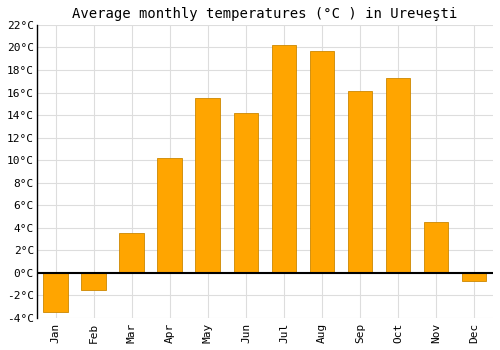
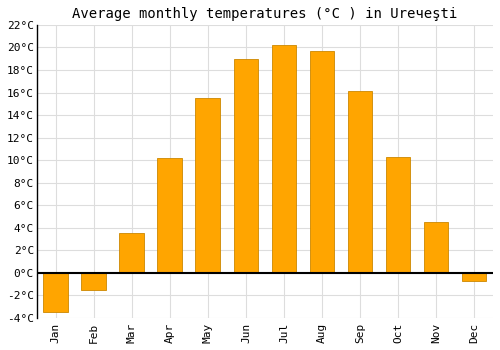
Jun: 14.2°C -> 19.0°C
Oct: 17.3°C -> 10.3°C
